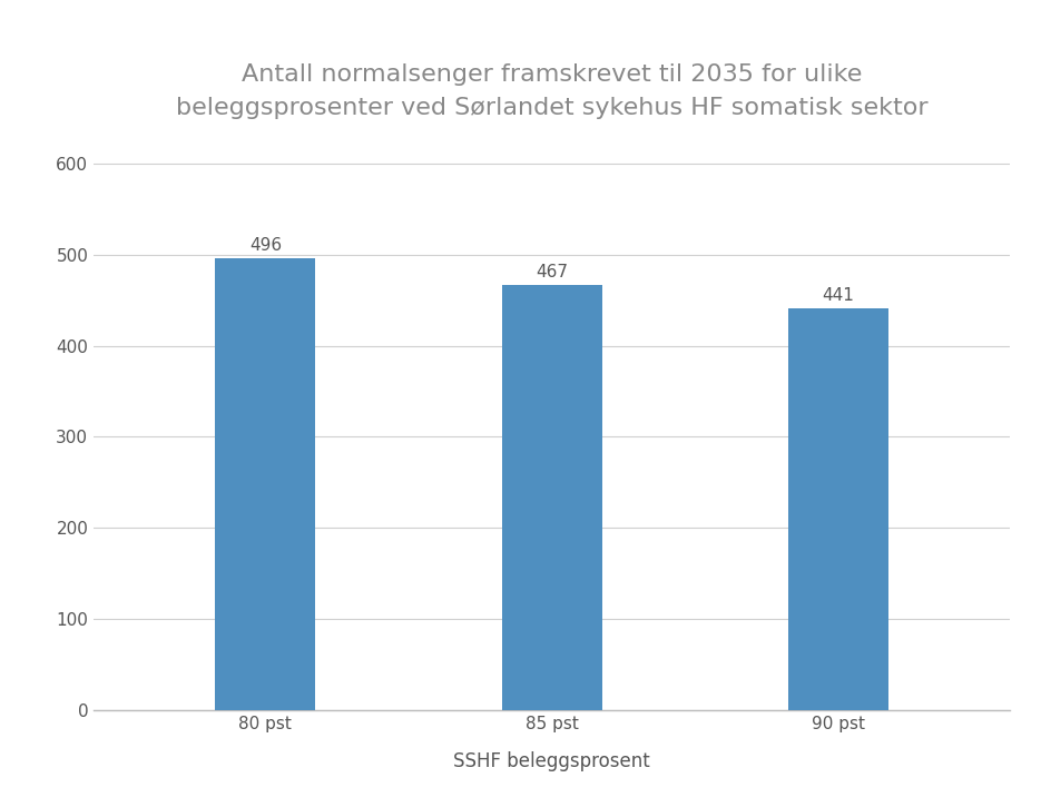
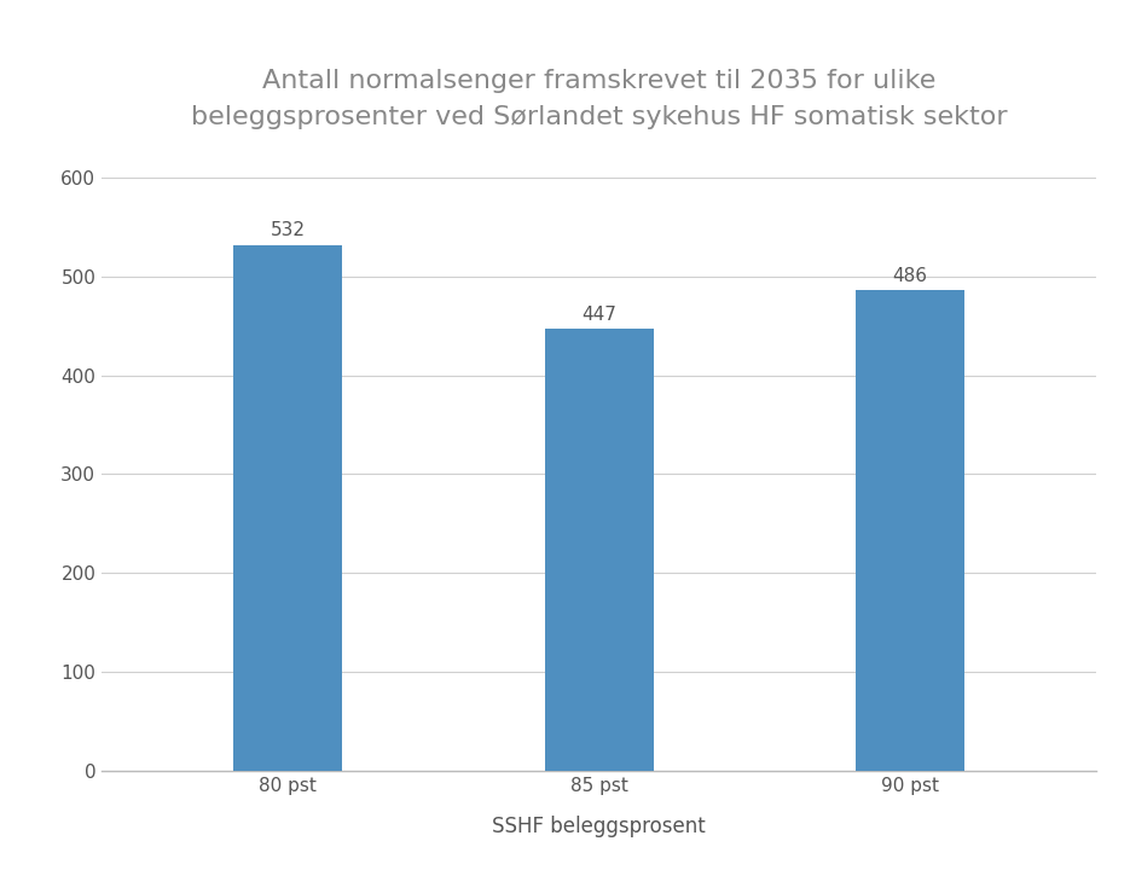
80 pst: 496 -> 532
85 pst: 467 -> 447
90 pst: 441 -> 486
